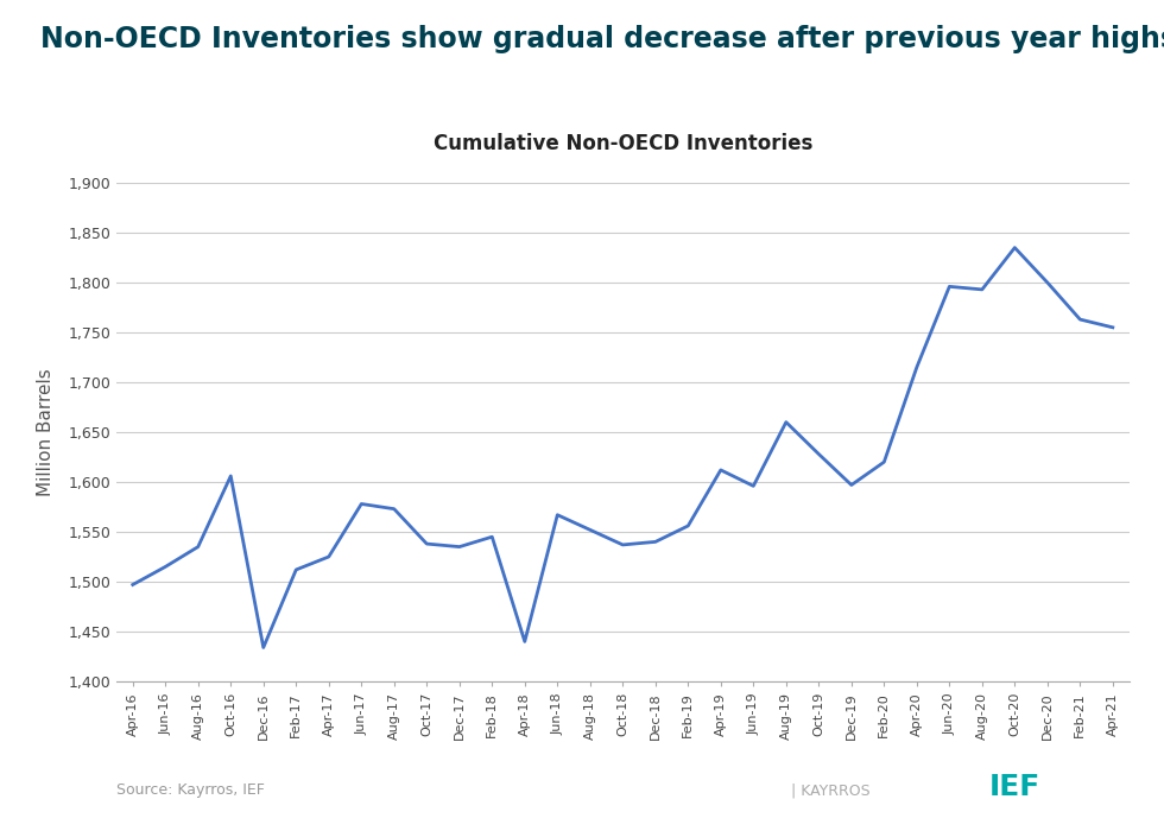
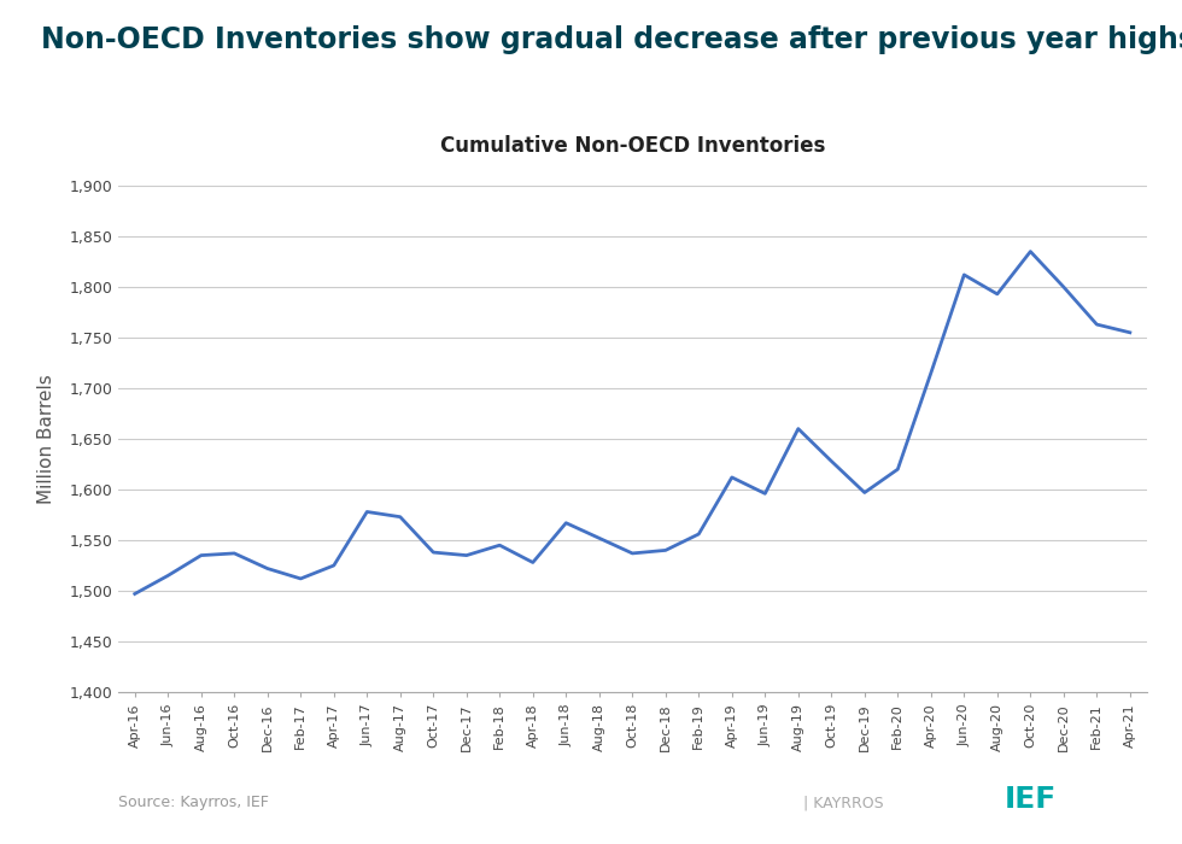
Oct-16: 1,606 -> 1,537
Dec-16: 1,434 -> 1,522
Apr-18: 1,440 -> 1,528
Jun-20: 1,796 -> 1,812
